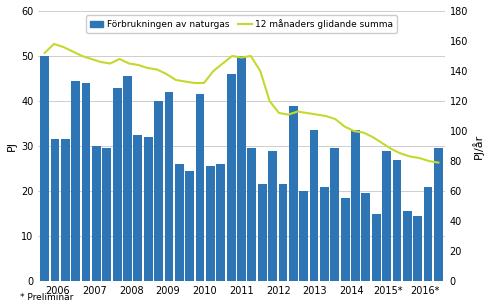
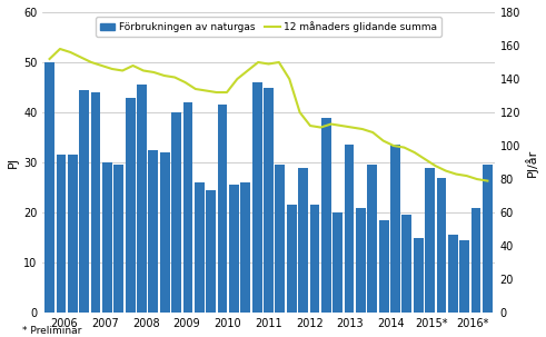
Förbrukningen av naturgas/2011: 50.0 -> 45.0
